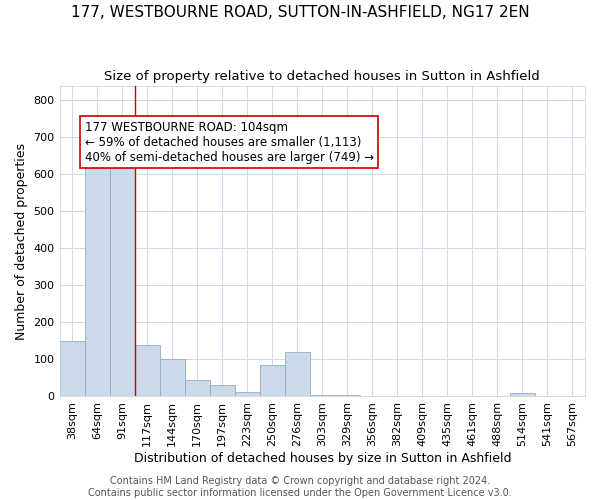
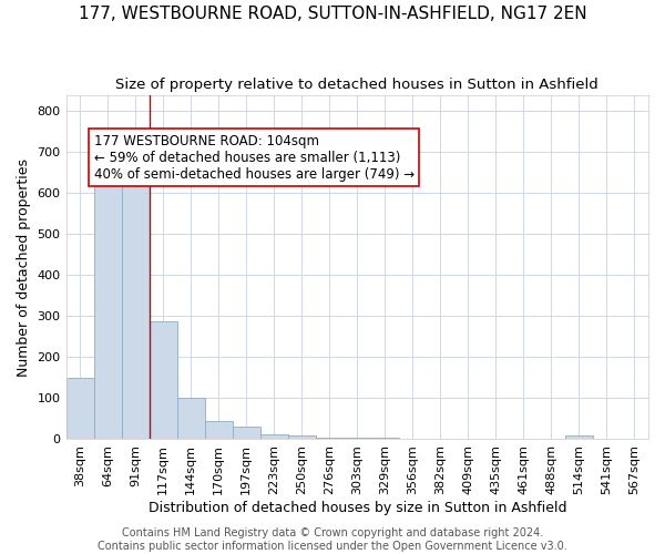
117sqm: 140 -> 288
250sqm: 85 -> 10
276sqm: 120 -> 5
